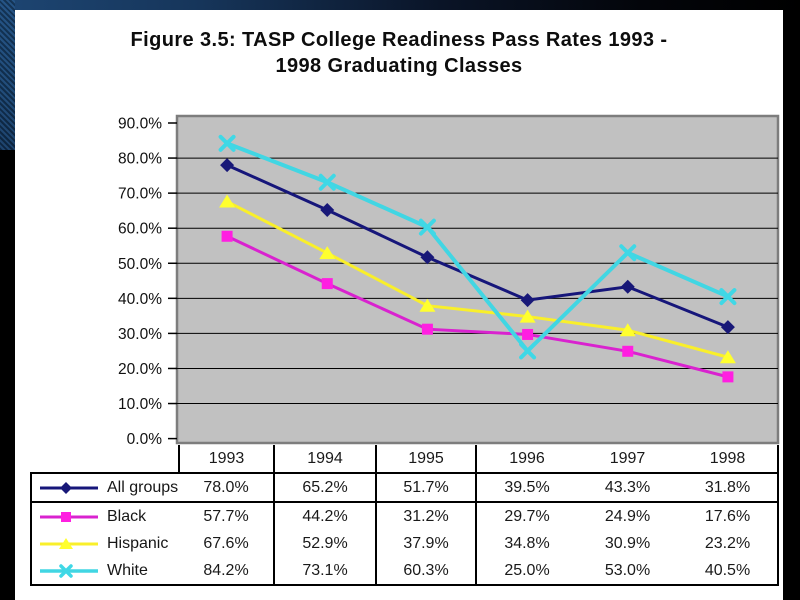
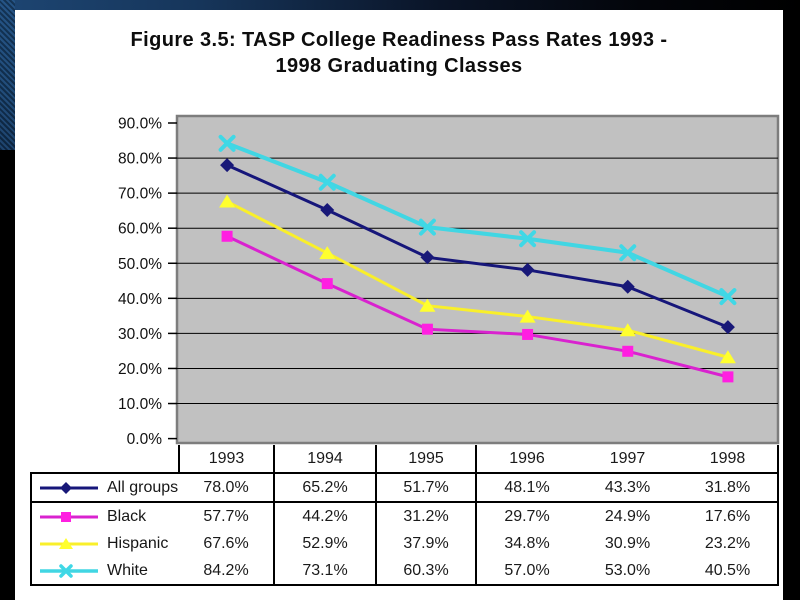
All groups/1996: 39.5% -> 48.1%
White/1996: 25.0% -> 57.0%
